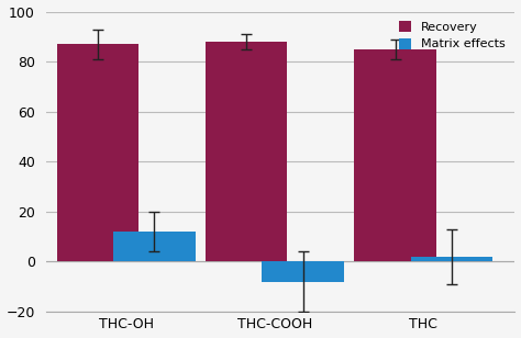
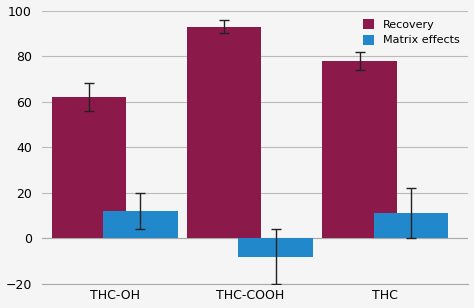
Recovery/THC-OH: 87 -> 62
Recovery/THC-COOH: 88 -> 93
Recovery/THC: 85 -> 78
Matrix effects/THC: 2 -> 11
